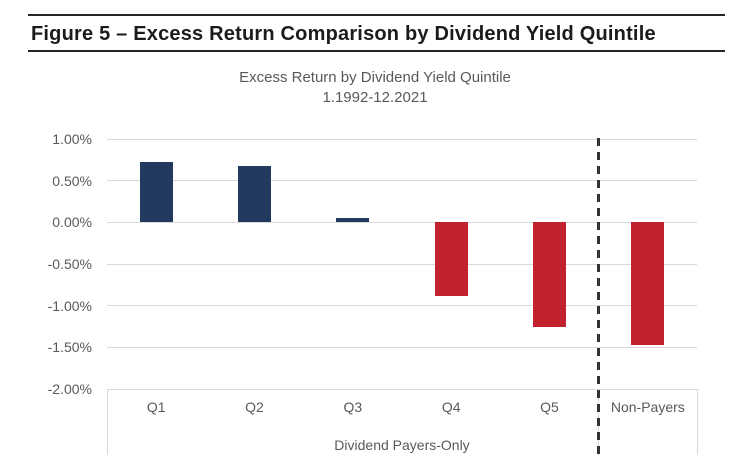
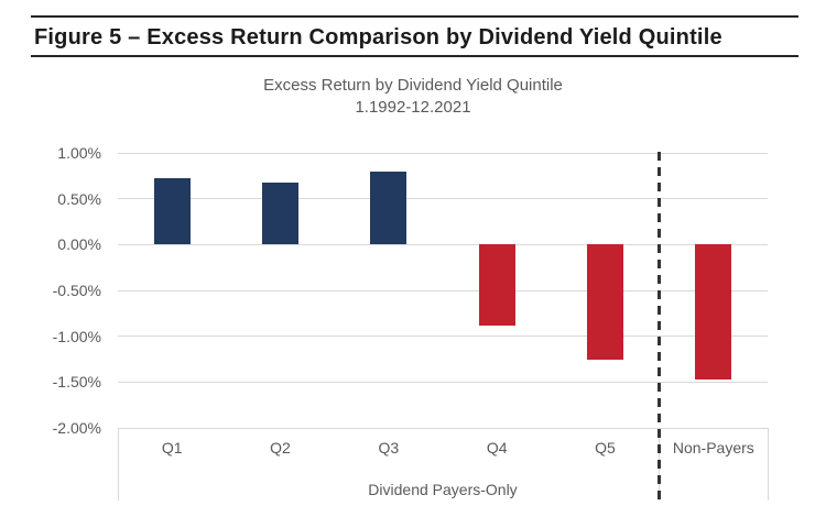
Q3: 0.1% -> 0.8%
